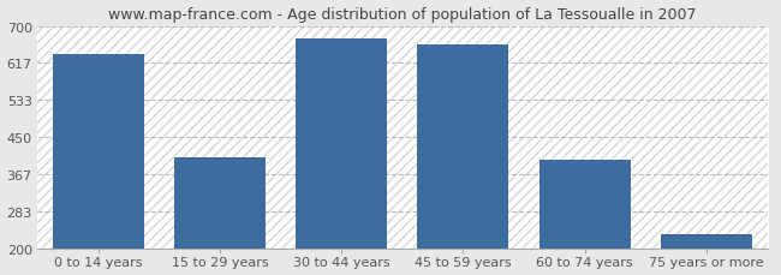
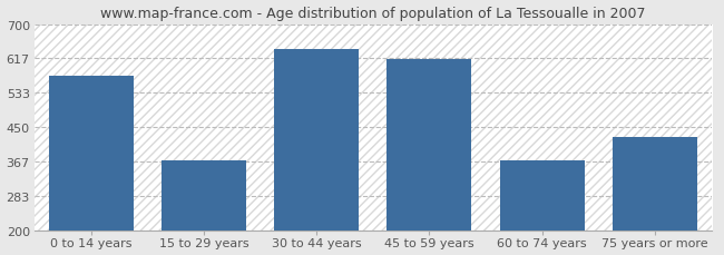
0 to 14 years: 636 -> 575
15 to 29 years: 405 -> 370
30 to 44 years: 672 -> 640
45 to 59 years: 659 -> 615
60 to 74 years: 400 -> 370
75 years or more: 232 -> 425
